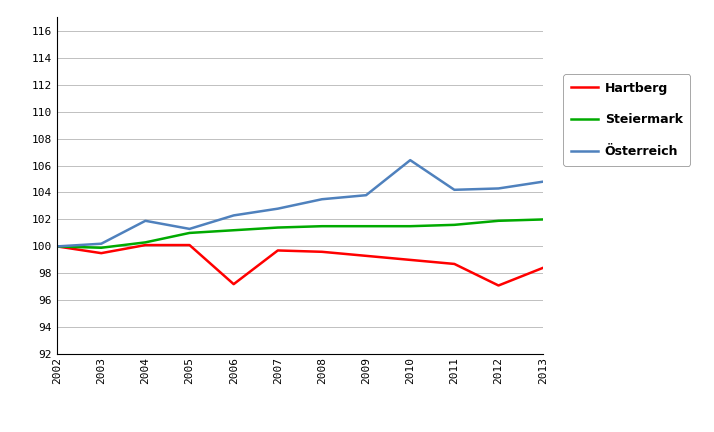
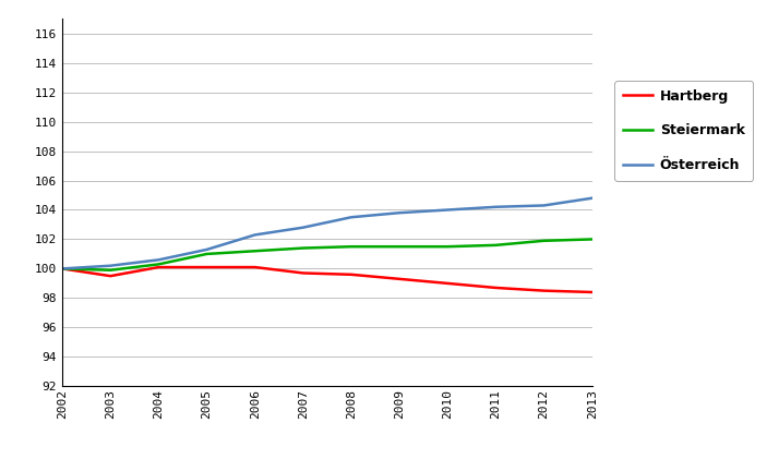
Österreich/2004: 101.9 -> 100.6
Hartberg/2006: 97.2 -> 100.1
Österreich/2010: 106.4 -> 104.0
Hartberg/2012: 97.1 -> 98.5
